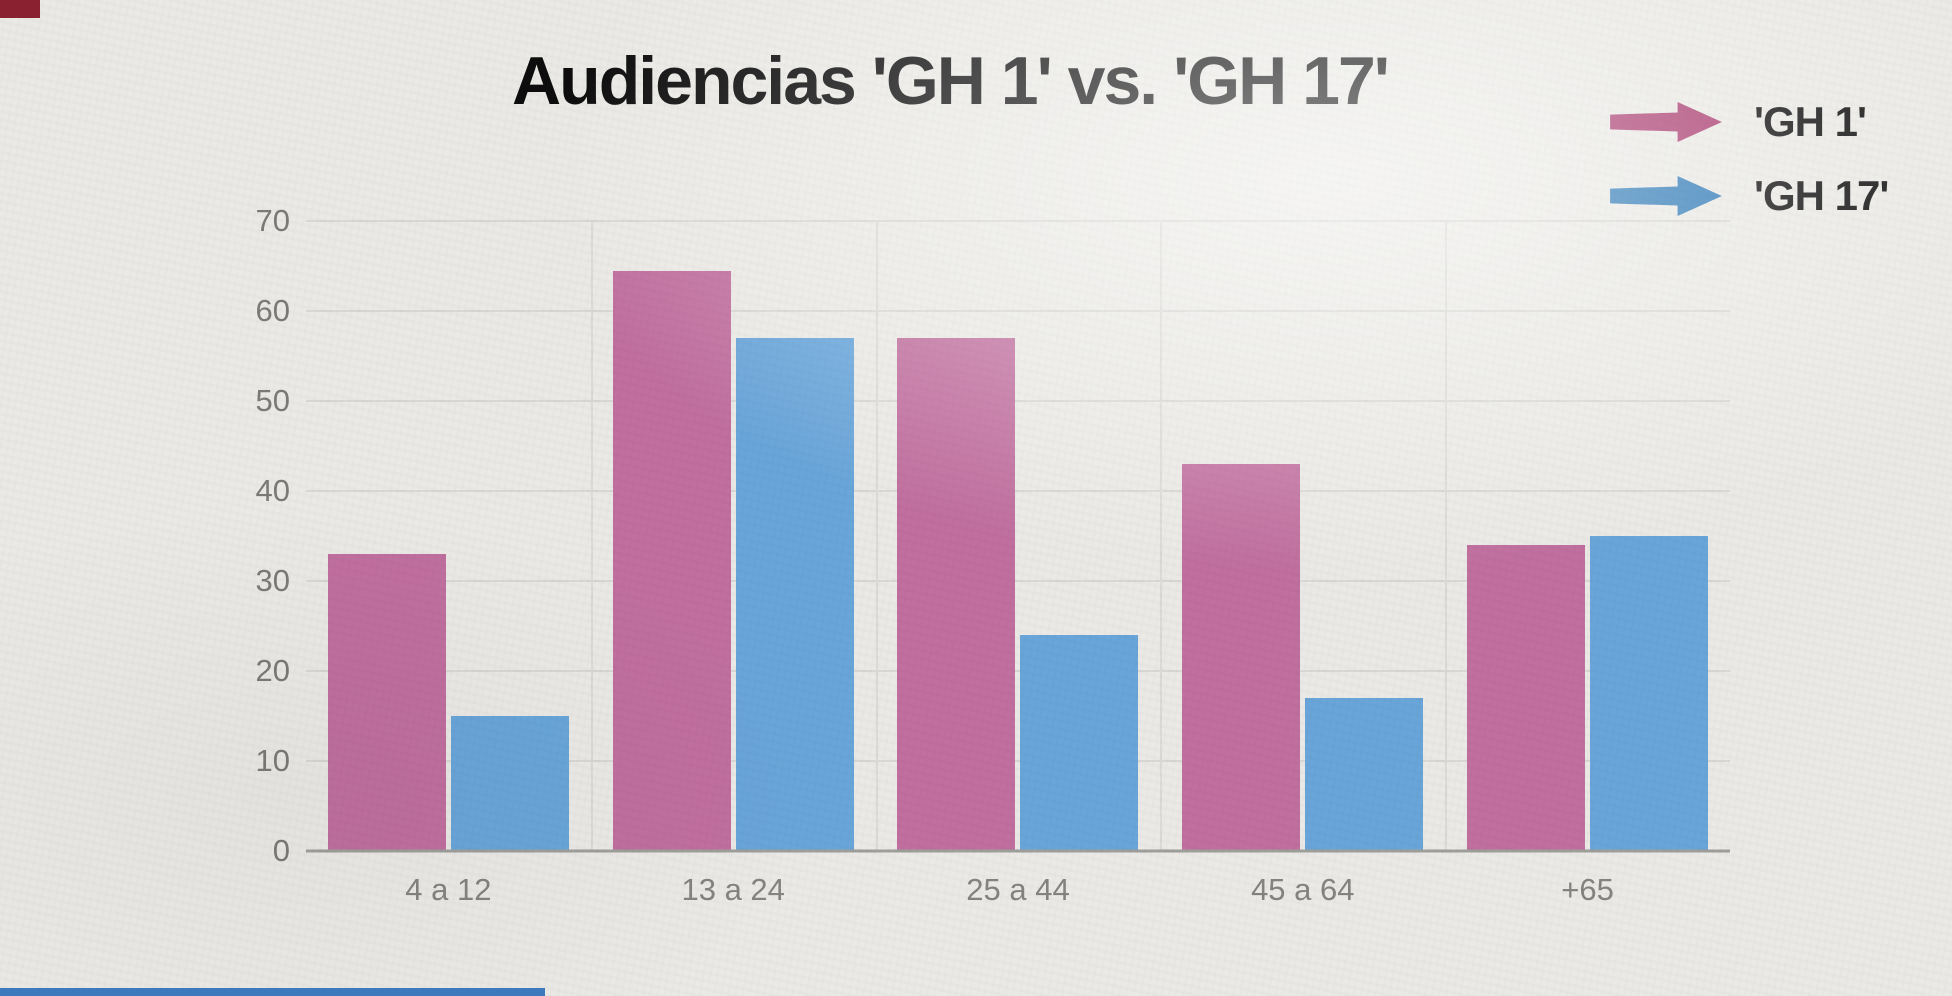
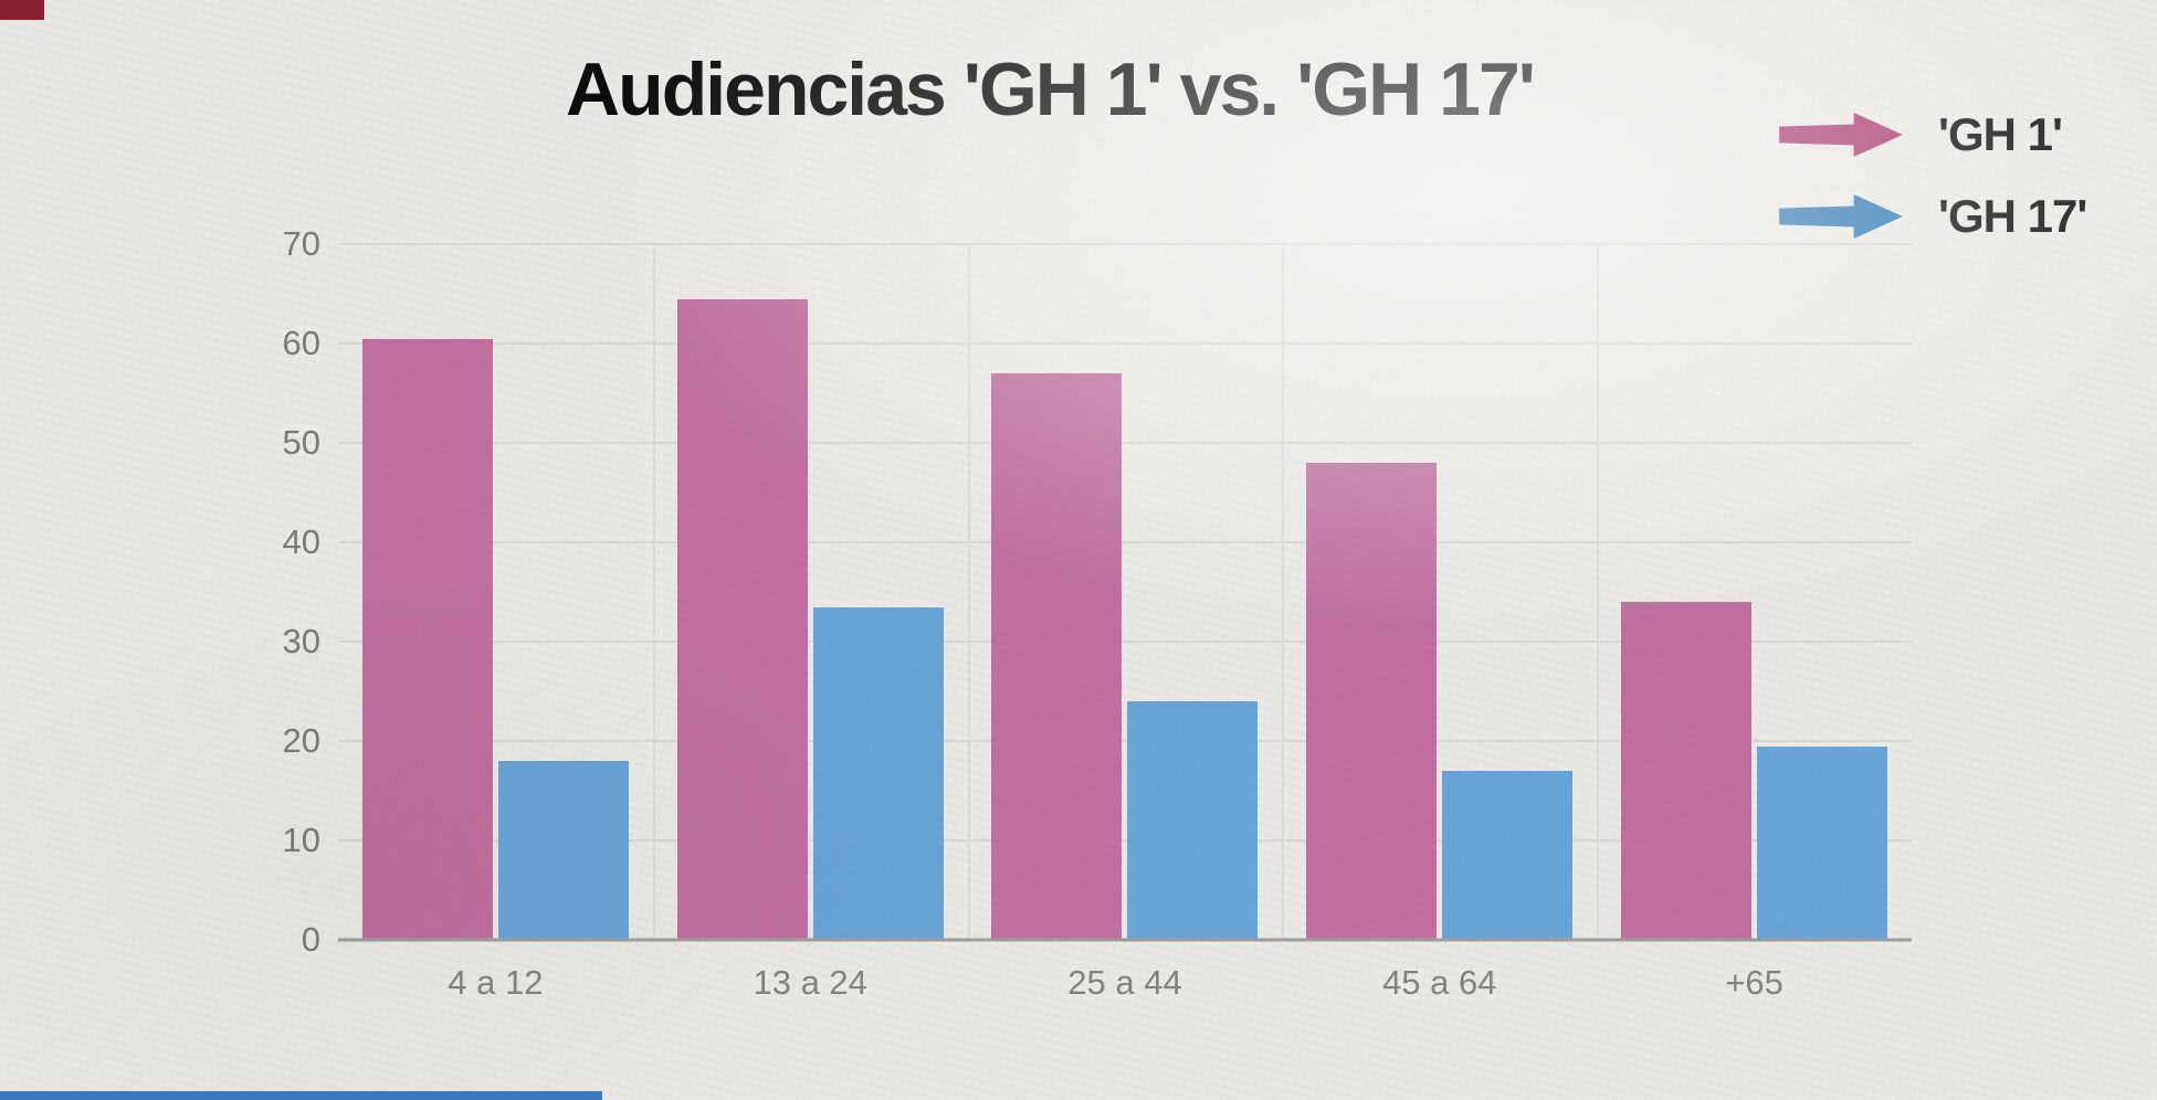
'GH 1'/4 a 12: 33 -> 60
'GH 17'/4 a 12: 15 -> 18
'GH 17'/13 a 24: 57 -> 34
'GH 1'/45 a 64: 43 -> 48
'GH 17'/+65: 35 -> 20
